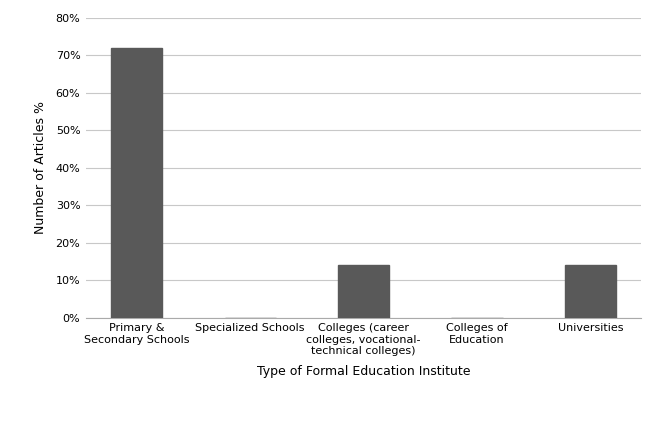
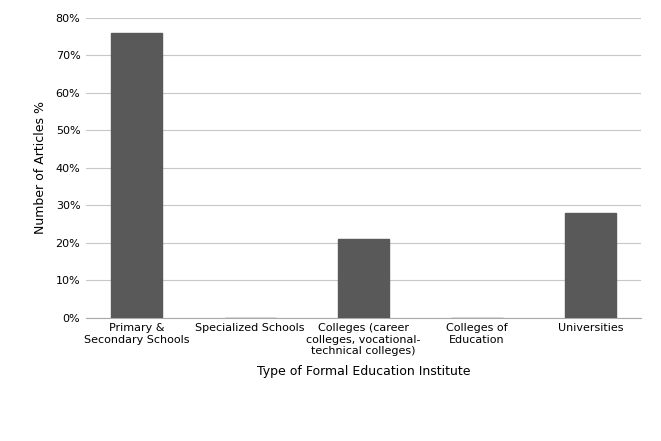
Primary & Secondary Schools: 72% -> 76%
Colleges (career colleges, vocational- technical colleges): 14% -> 21%
Universities: 14% -> 28%
